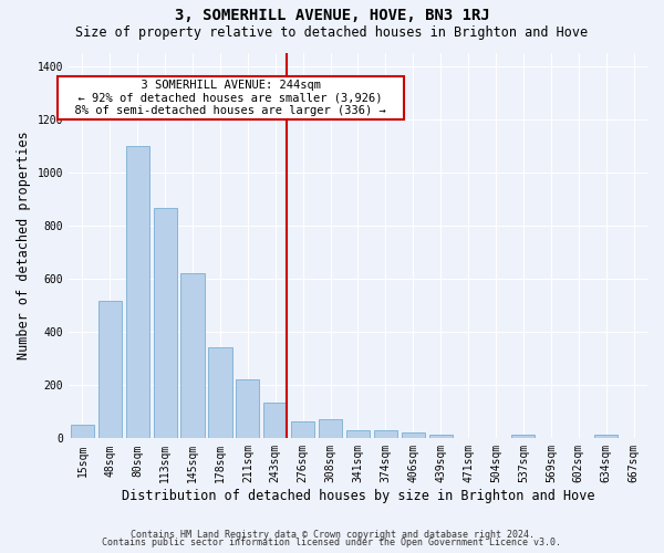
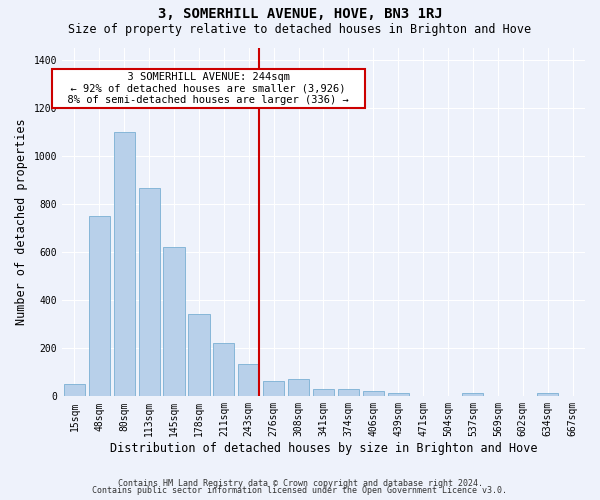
48sqm: 515 -> 748
